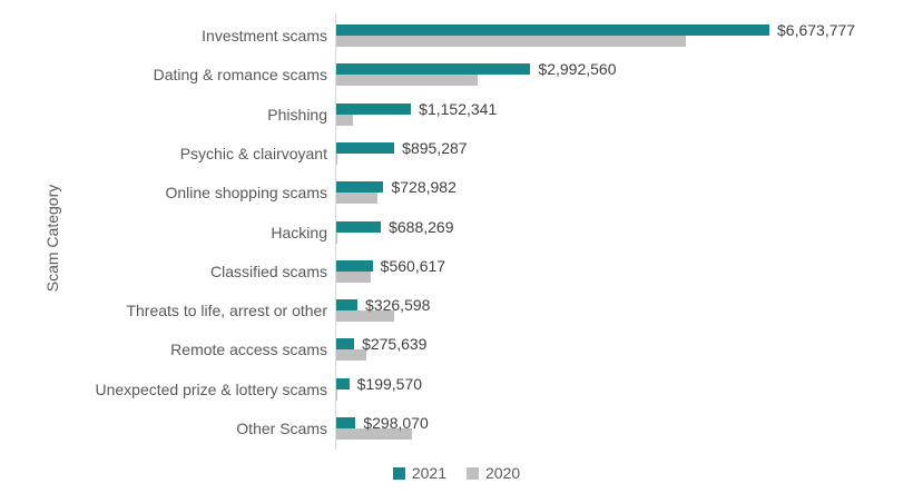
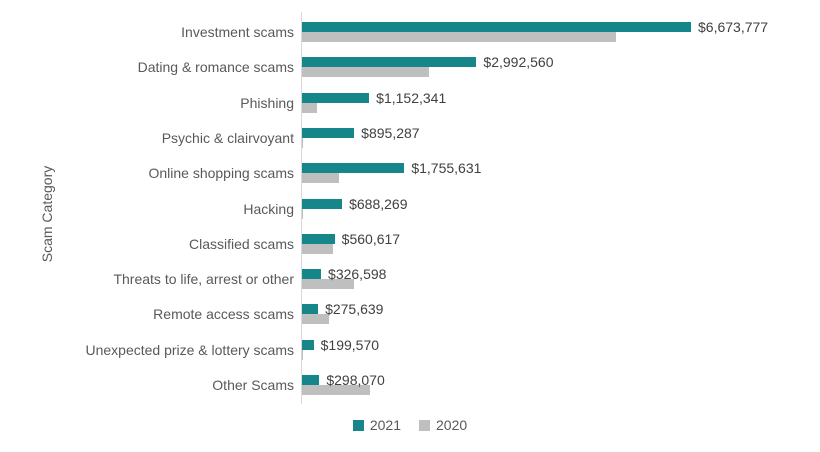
2021/Online shopping scams: $728,982 -> $1,755,631
